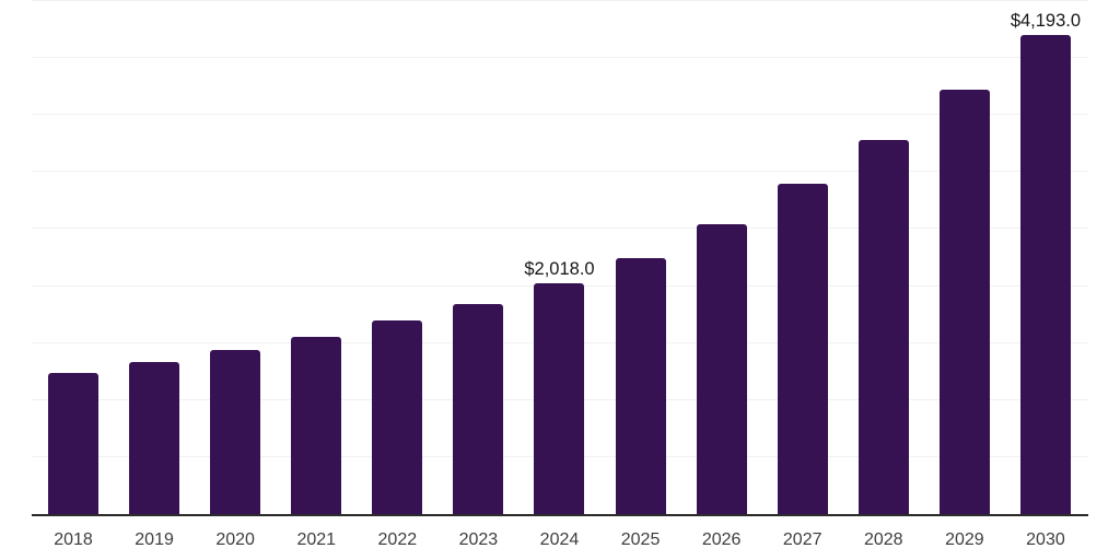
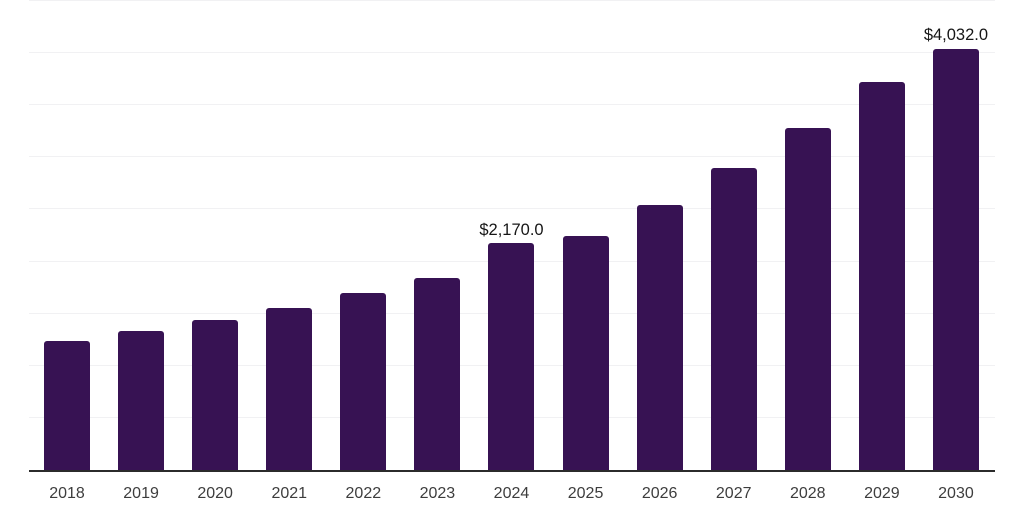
2024: $2,018.0 -> $2,170.0
2030: $4,193.0 -> $4,032.0
